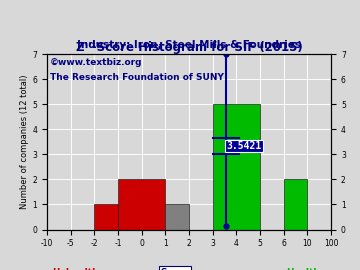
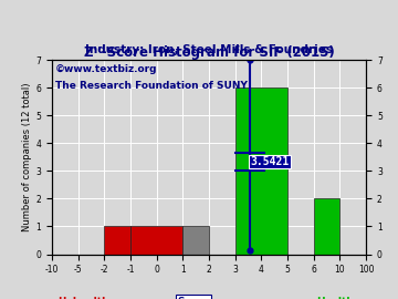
0: 2 -> 1
4: 5 -> 6
